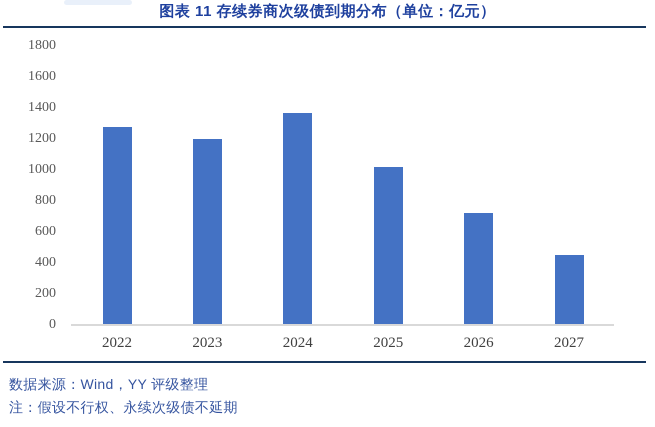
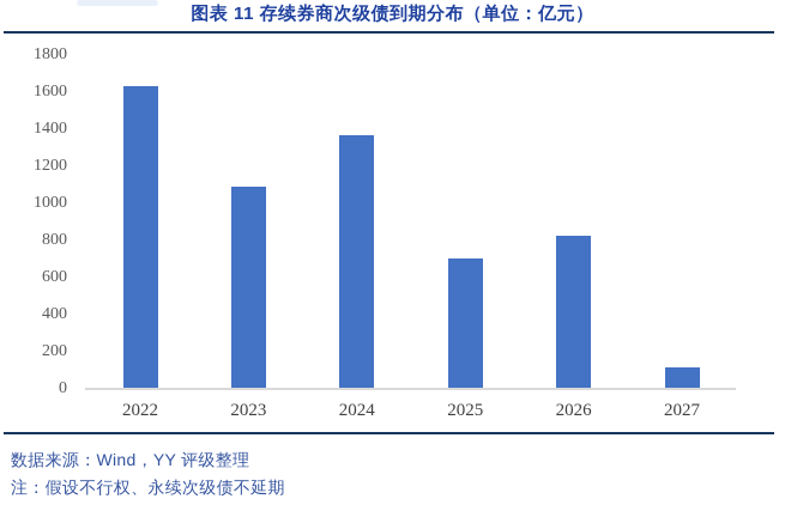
2022: 1280 -> 1630
2023: 1200 -> 1090
2025: 1020 -> 700
2026: 720 -> 820
2027: 450 -> 120
